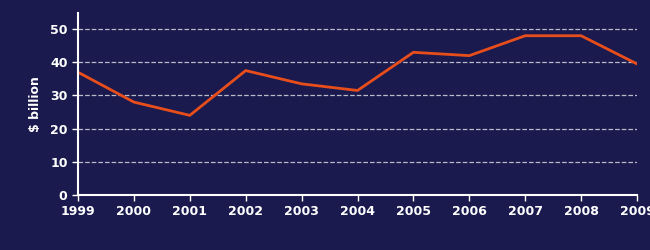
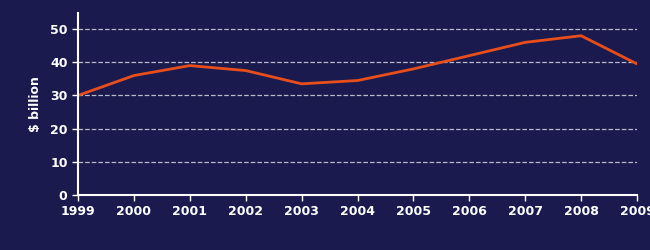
1999: 37.0 -> 30.0
2000: 28.0 -> 36.0
2001: 24.0 -> 39.0
2004: 31.5 -> 34.5
2005: 43.0 -> 38.0
2007: 48.0 -> 46.0
